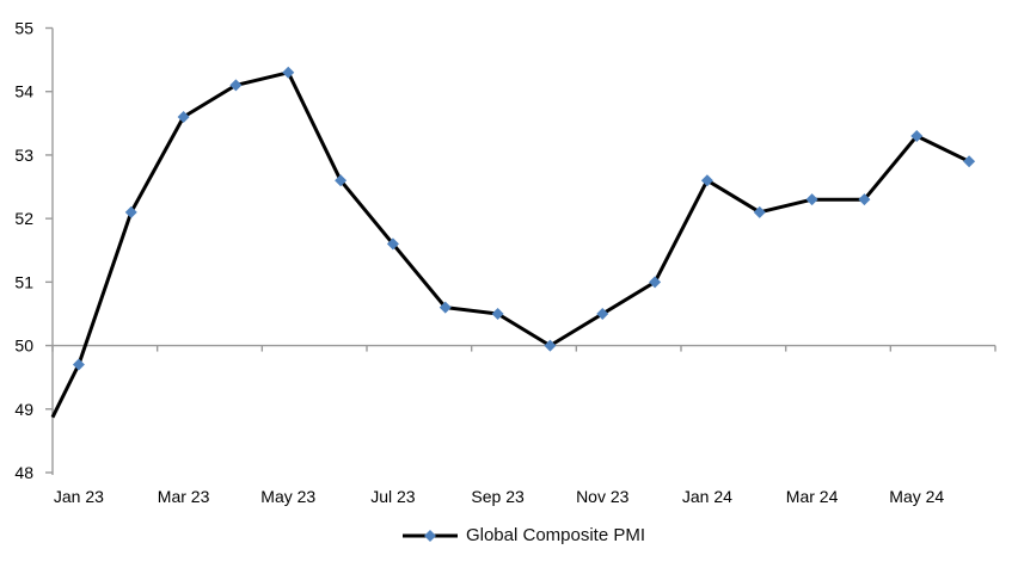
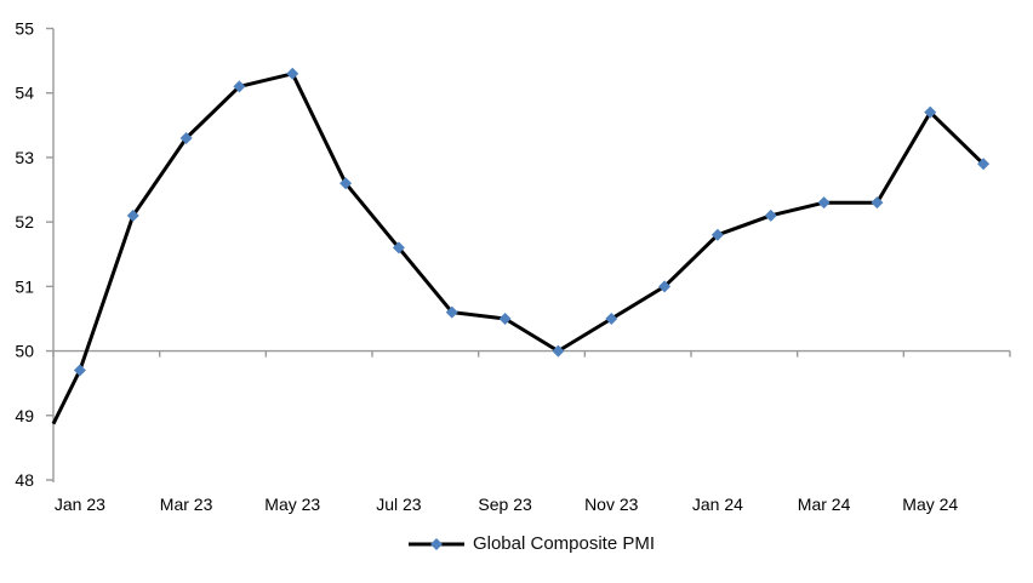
Mar 23: 53.6 -> 53.3
Jan 24: 52.6 -> 51.8
May 24: 53.3 -> 53.7
